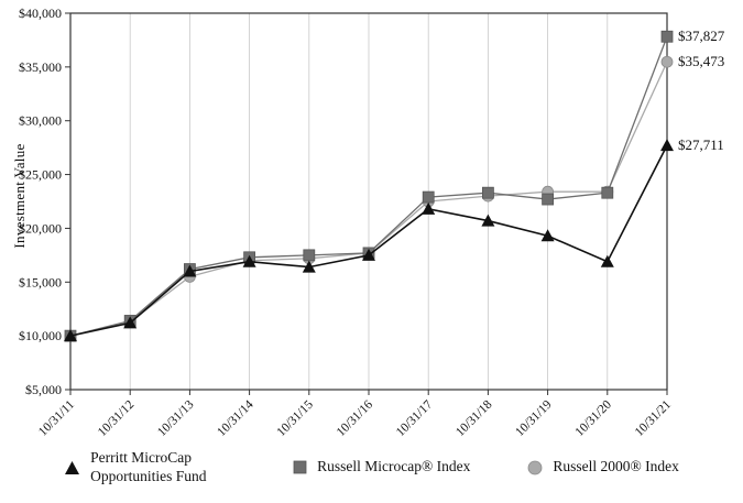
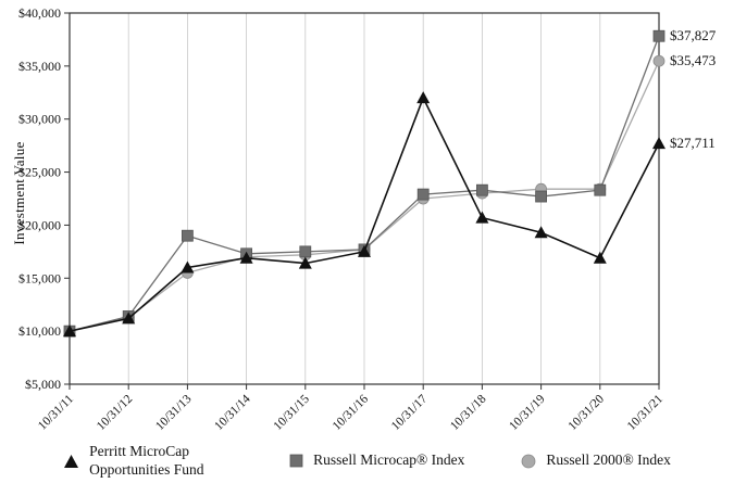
Russell Microcap® Index/10/31/13: $16000 -> $19000
Perritt MicroCap Opportunities Fund/10/31/17: $22000 -> $32000
